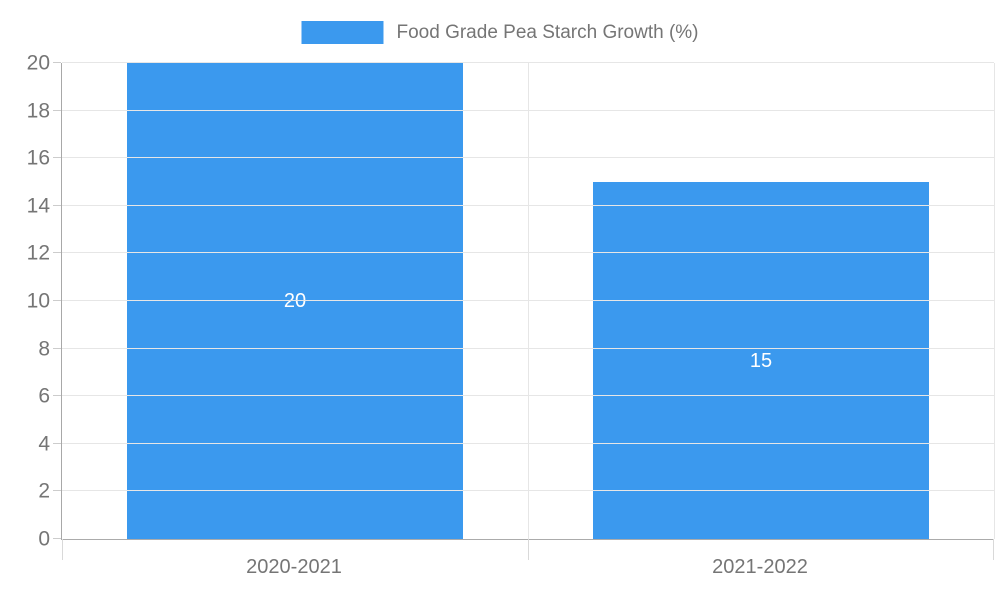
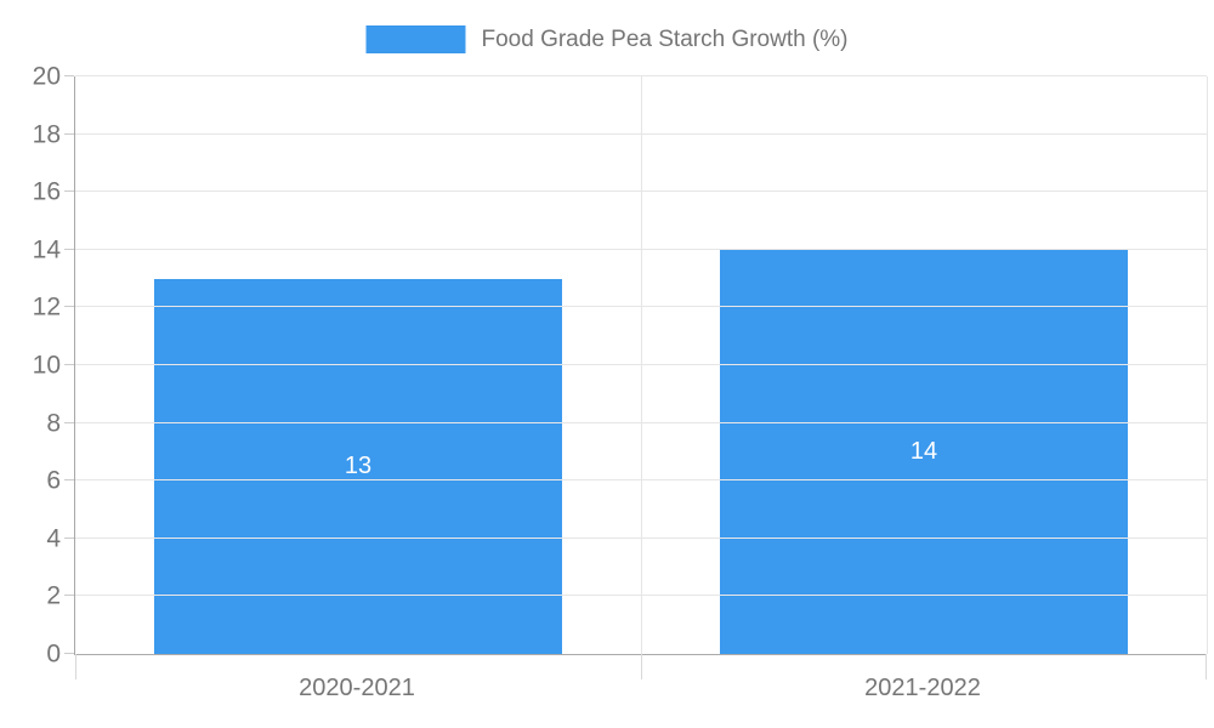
2020-2021: 20 -> 13
2021-2022: 15 -> 14
